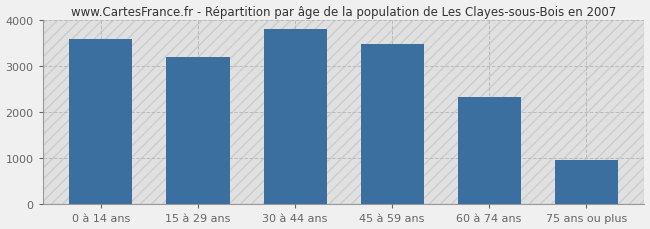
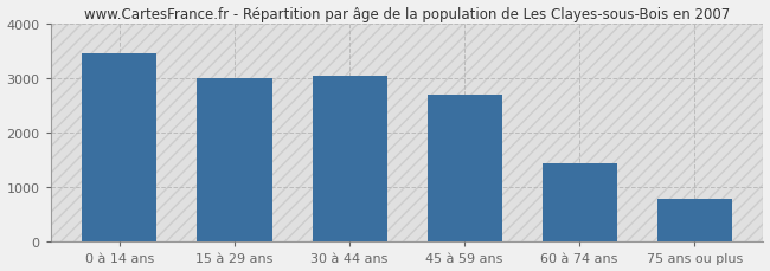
0 à 14 ans: 3600 -> 3450
15 à 29 ans: 3200 -> 3000
30 à 44 ans: 3800 -> 3050
45 à 59 ans: 3480 -> 2700
60 à 74 ans: 2330 -> 1450
75 ans ou plus: 960 -> 800
